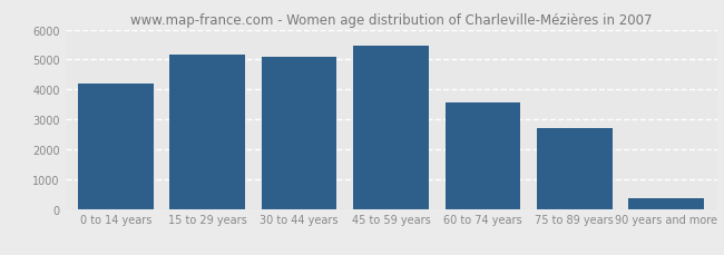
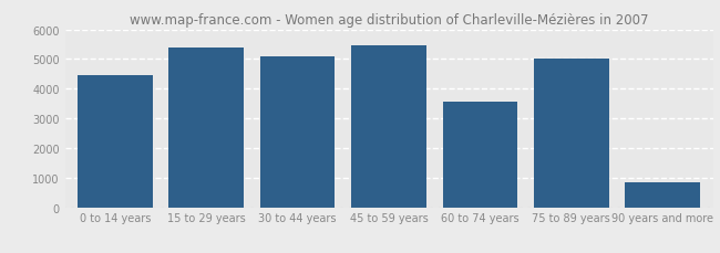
0 to 14 years: 4180 -> 4450
15 to 29 years: 5180 -> 5400
75 to 89 years: 2690 -> 5000
90 years and more: 340 -> 850
